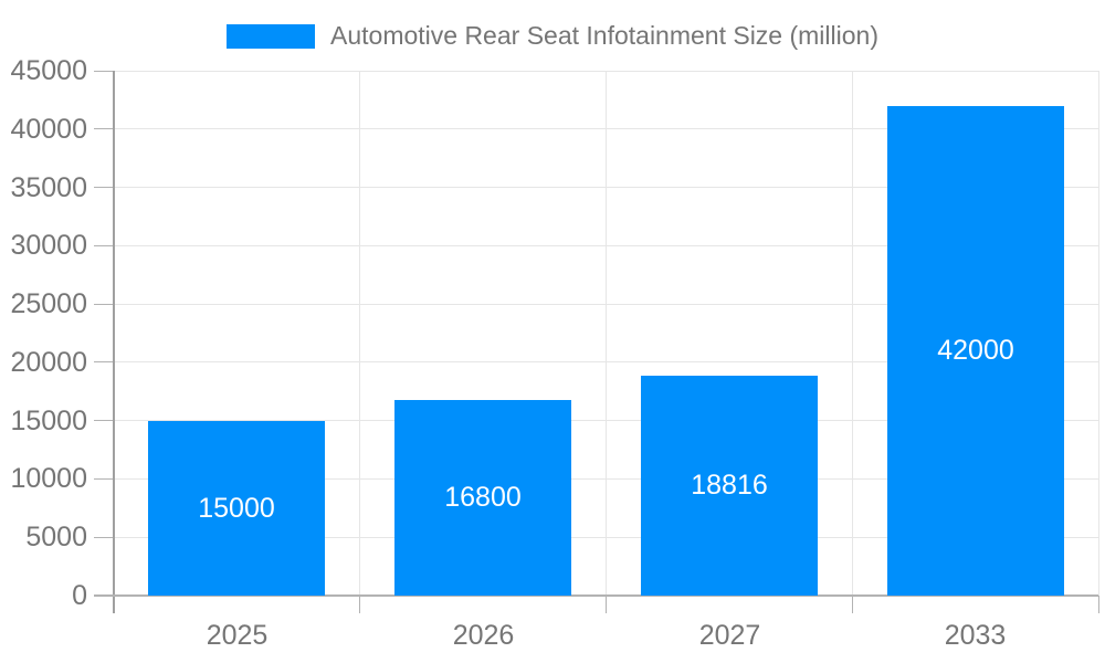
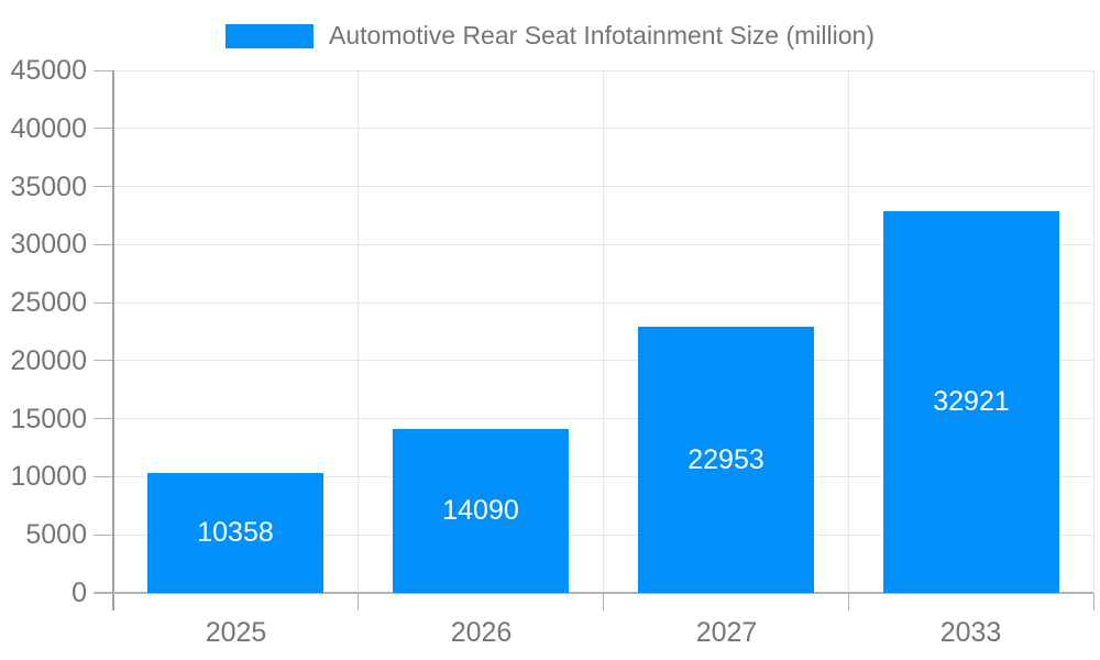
2025: 15000 -> 10358
2026: 16800 -> 14090
2027: 18816 -> 22953
2033: 42000 -> 32921
